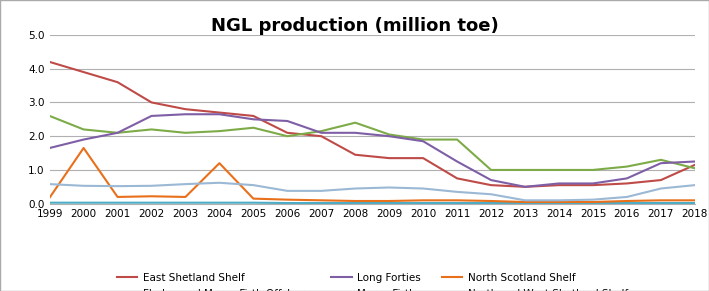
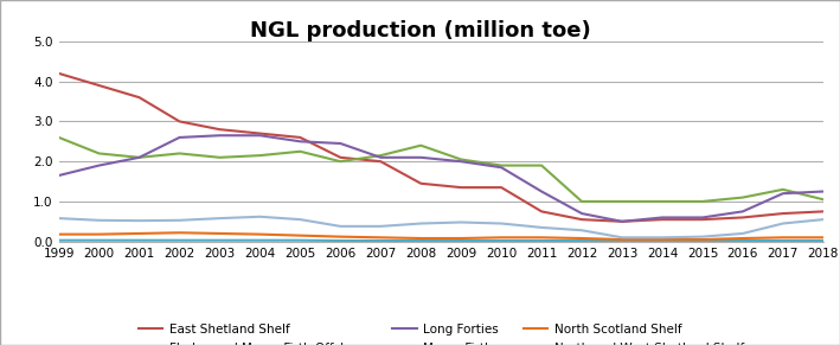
North Scotland Shelf/2000: 1.65 -> 0.18
North Scotland Shelf/2004: 1.20 -> 0.18
East Shetland Shelf/2018: 1.15 -> 0.75
